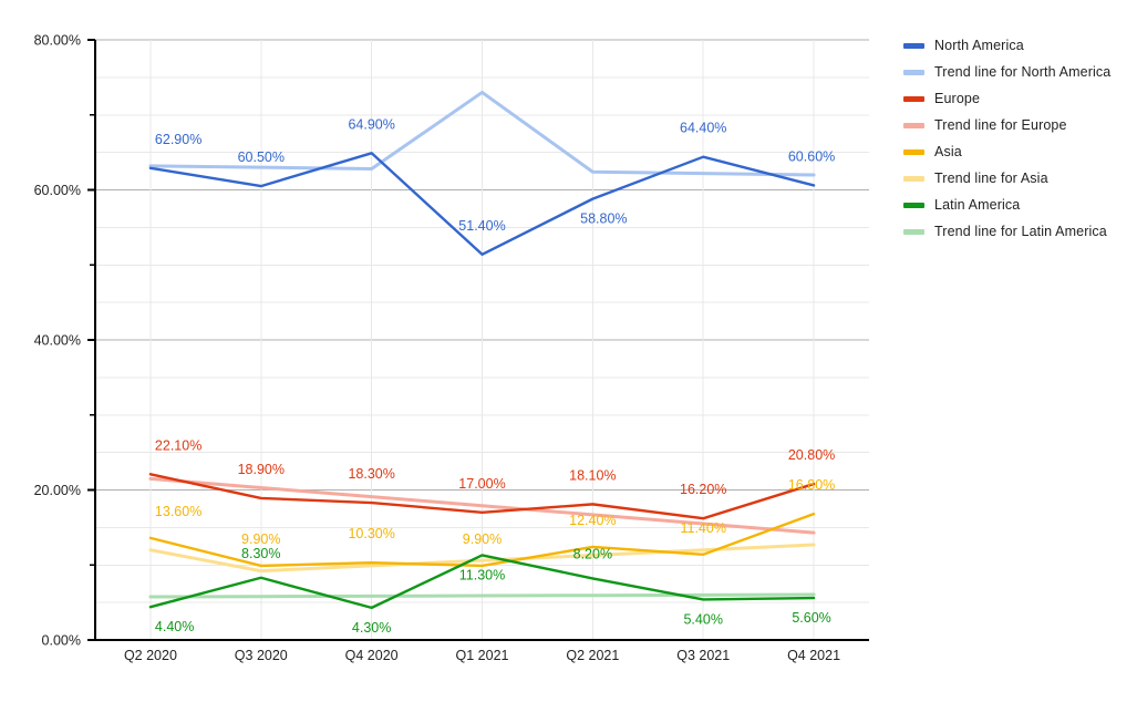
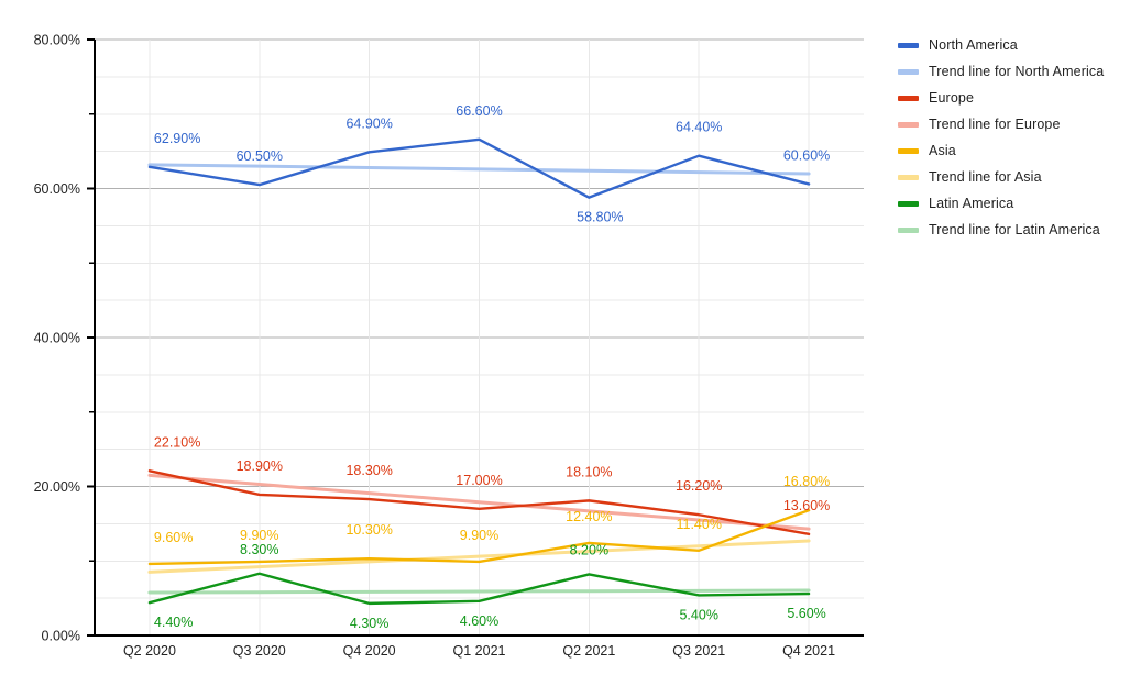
Asia/Q2 2020: 13.60% -> 9.60%
Trend line for Asia/Q2 2020: 12% -> 8%
North America/Q1 2021: 51.40% -> 66.60%
Trend line for North America/Q1 2021: 73% -> 63%
Latin America/Q1 2021: 11.30% -> 4.60%
Europe/Q4 2021: 20.80% -> 13.60%
